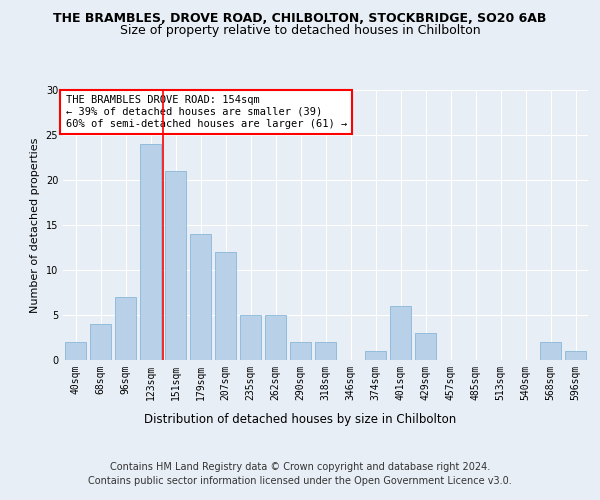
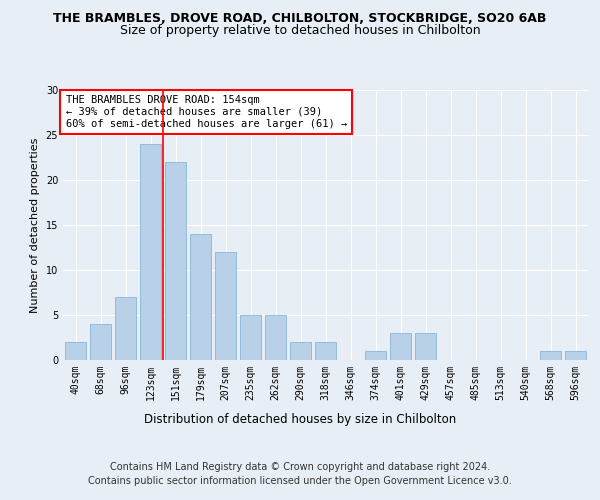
151sqm: 21 -> 22
401sqm: 6 -> 3
568sqm: 2 -> 1
